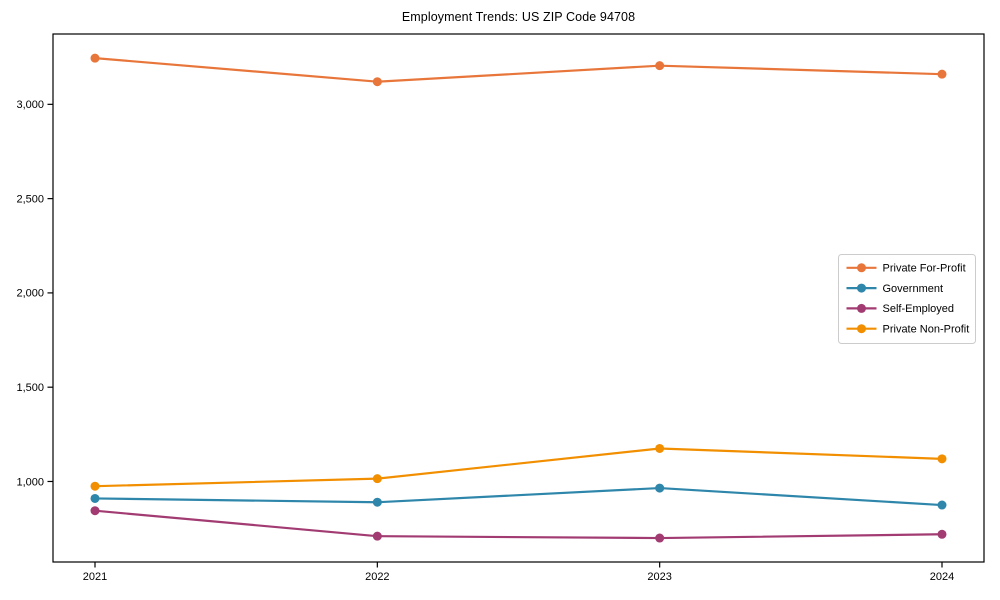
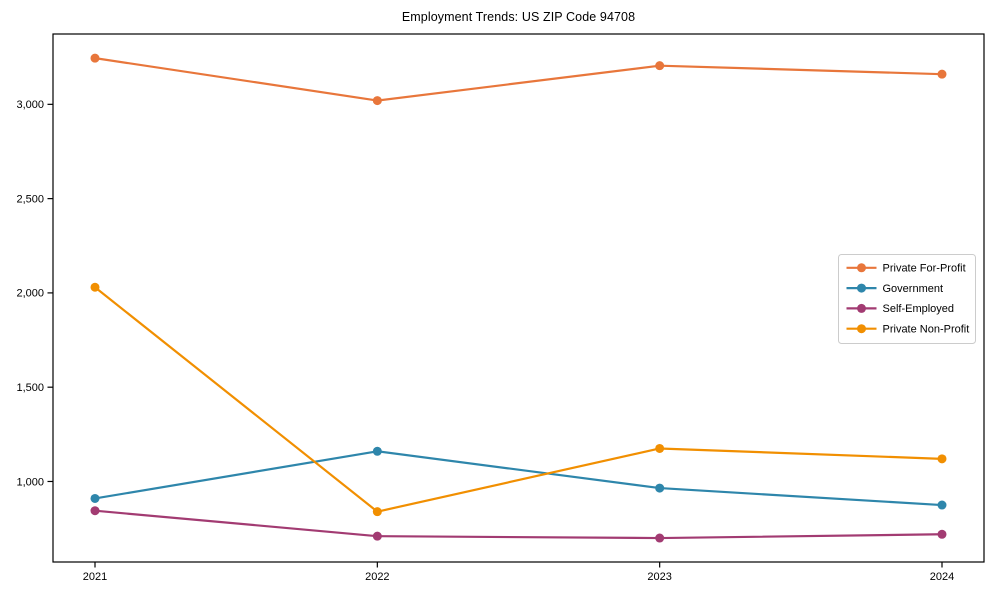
Private Non-Profit/2021: 980 -> 2030
Private For-Profit/2022: 3120 -> 3020
Government/2022: 890 -> 1160
Private Non-Profit/2022: 1020 -> 840
